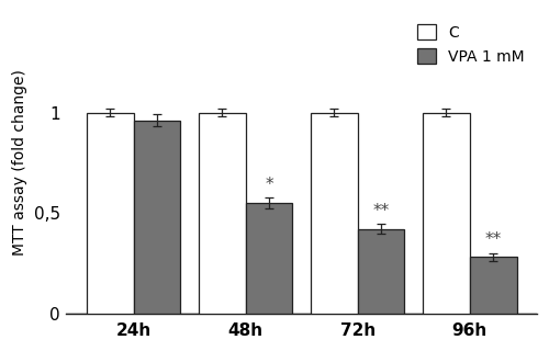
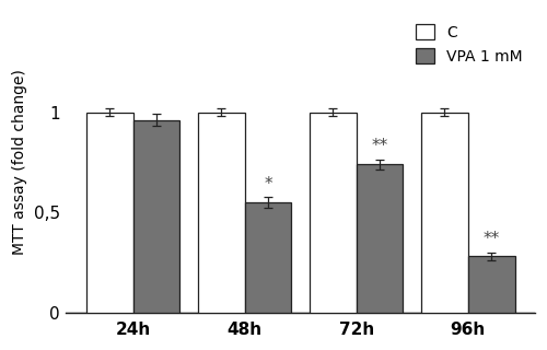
VPA 1 mM/72h: 0,42 -> 0,74
